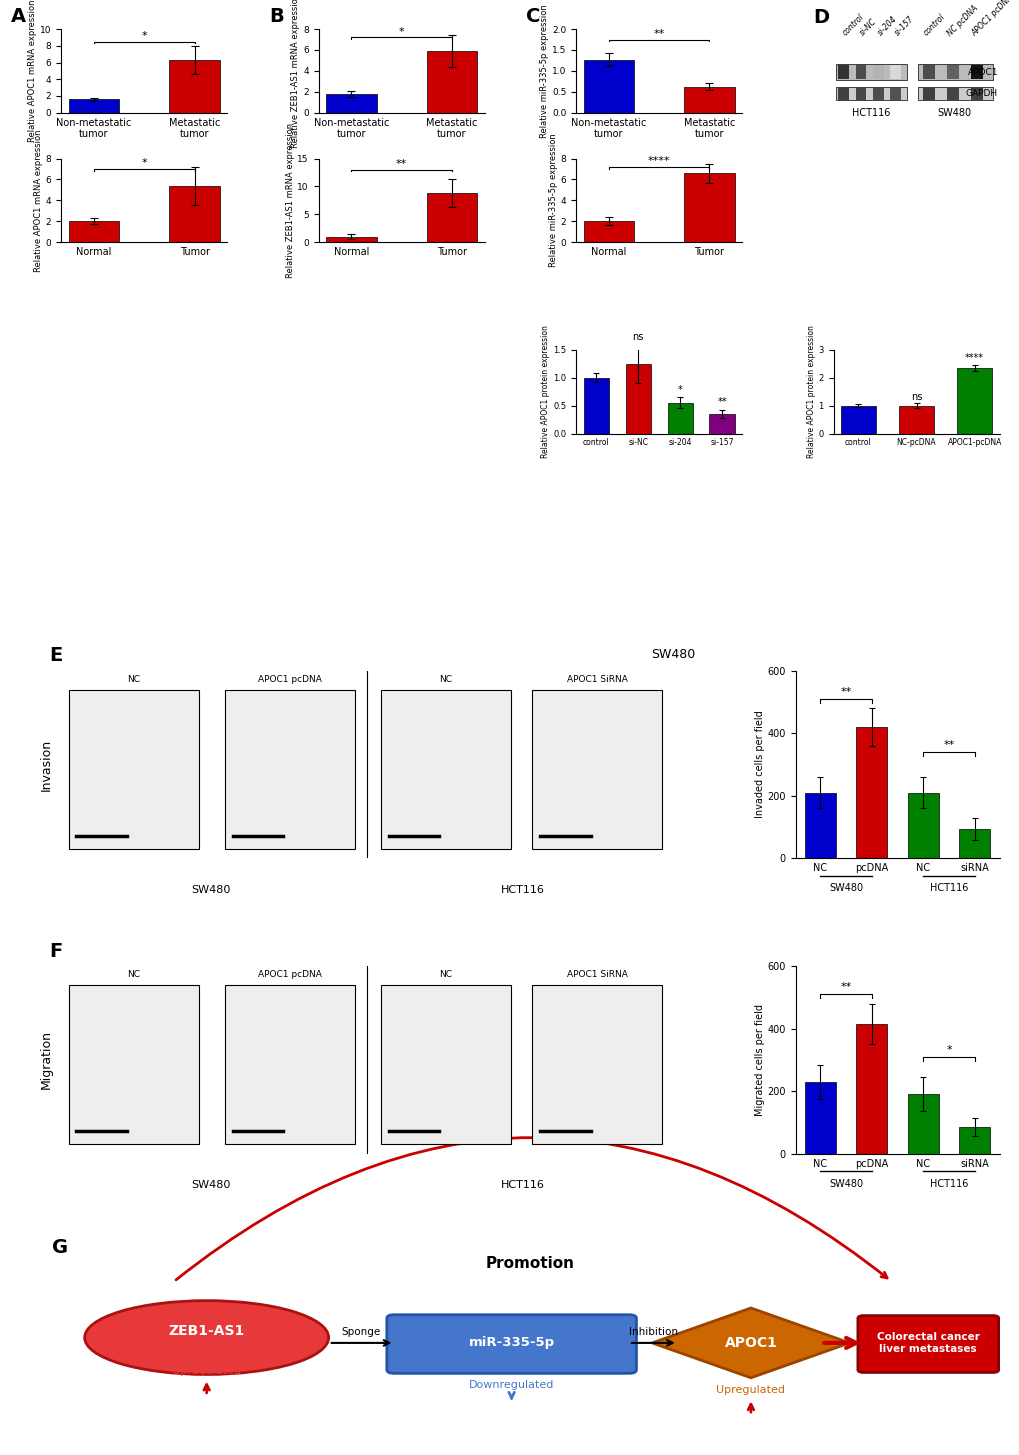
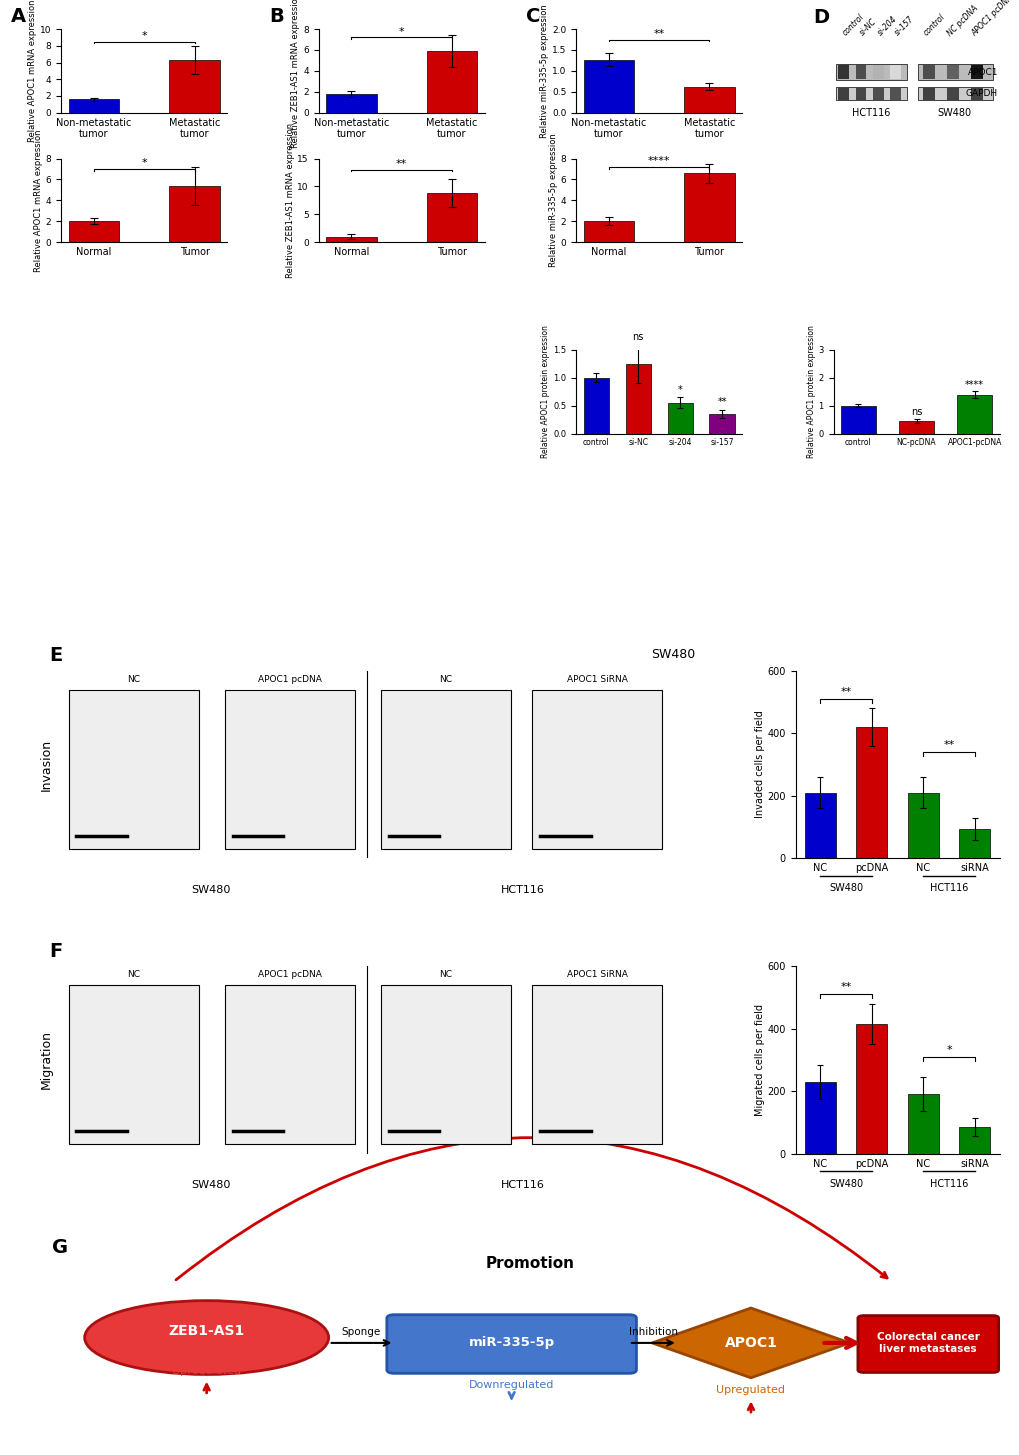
NC-pcDNA: 1.00 -> 0.45
APOC1-pcDNA: 2.35 -> 1.40
